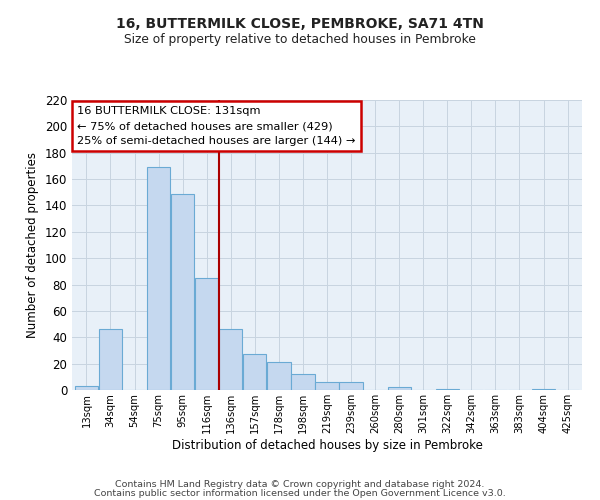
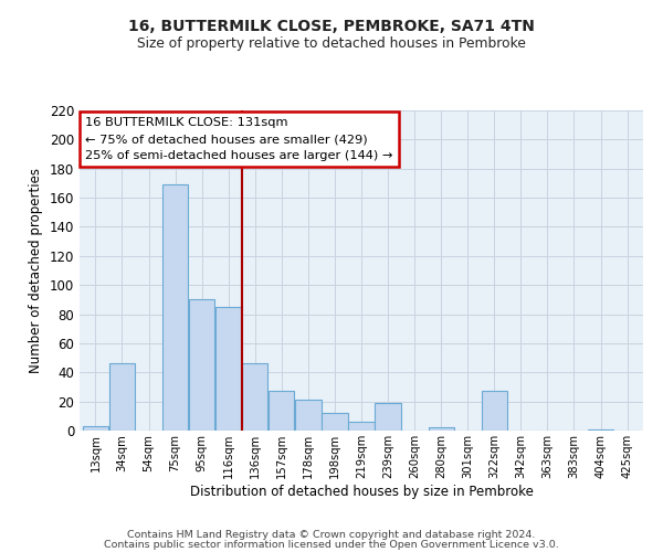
95sqm: 149 -> 90
239sqm: 6 -> 19
322sqm: 1 -> 27
